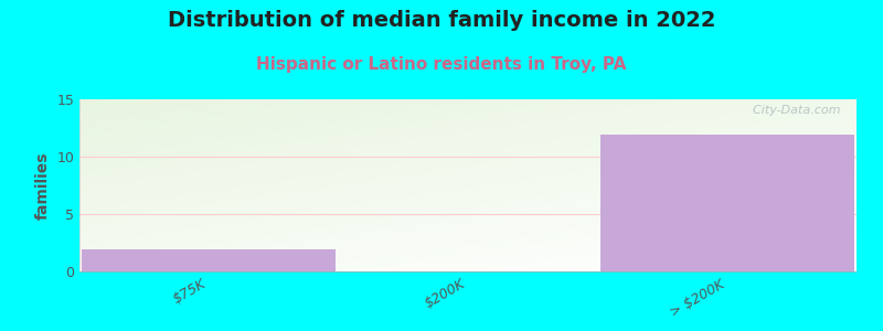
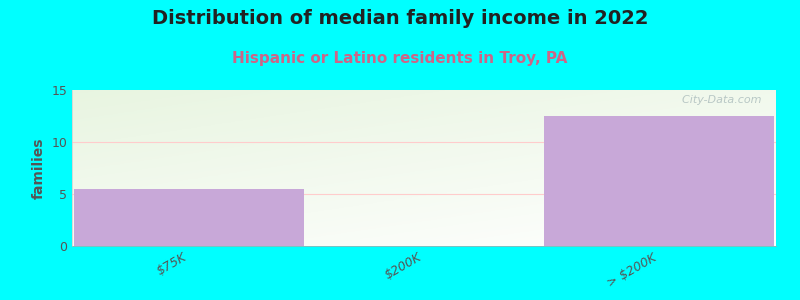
$75K: 1.9 -> 5.5
> $200K: 11.9 -> 12.5
